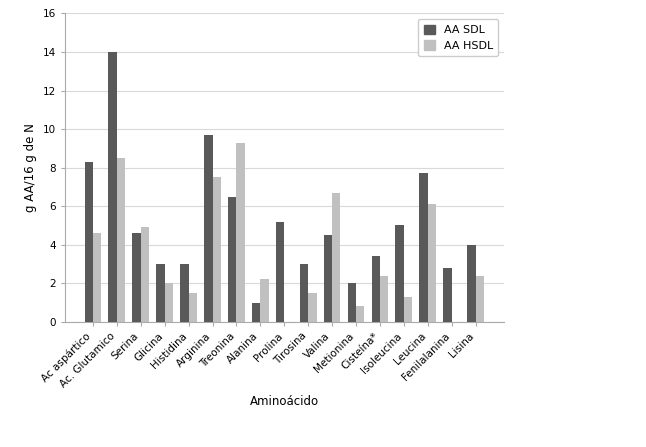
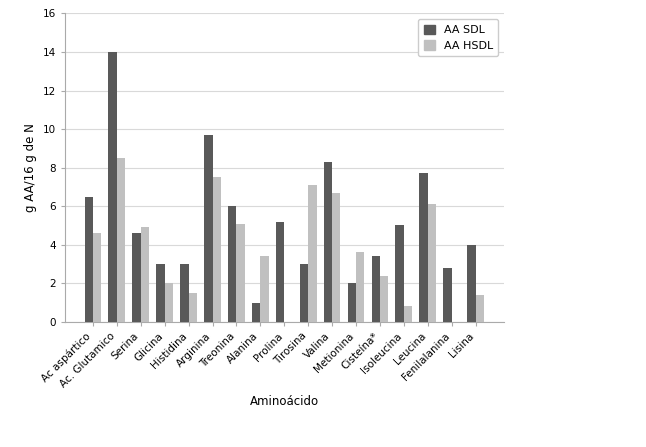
AA SDL/Ac aspártico: 8.3 -> 6.5
AA SDL/Treonina: 6.5 -> 6.0
AA HSDL/Treonina: 9.3 -> 5.1
AA HSDL/Alanina: 2.2 -> 3.4
AA HSDL/Tirosina: 1.5 -> 7.1
AA SDL/Valina: 4.5 -> 8.3
AA HSDL/Metionina: 0.8 -> 3.6
AA HSDL/Isoleucina: 1.3 -> 0.8
AA HSDL/Lisina: 2.4 -> 1.4
